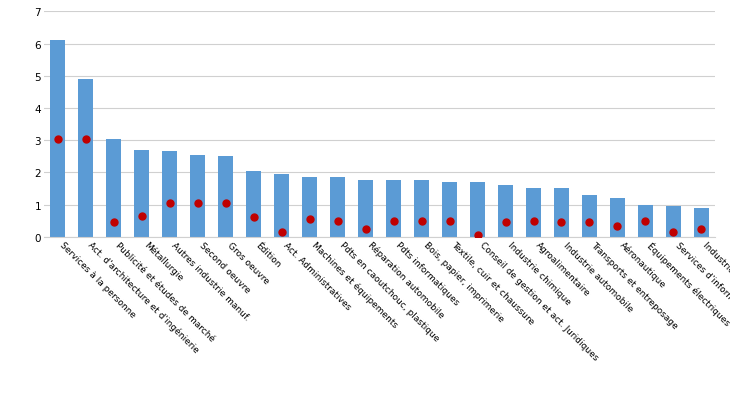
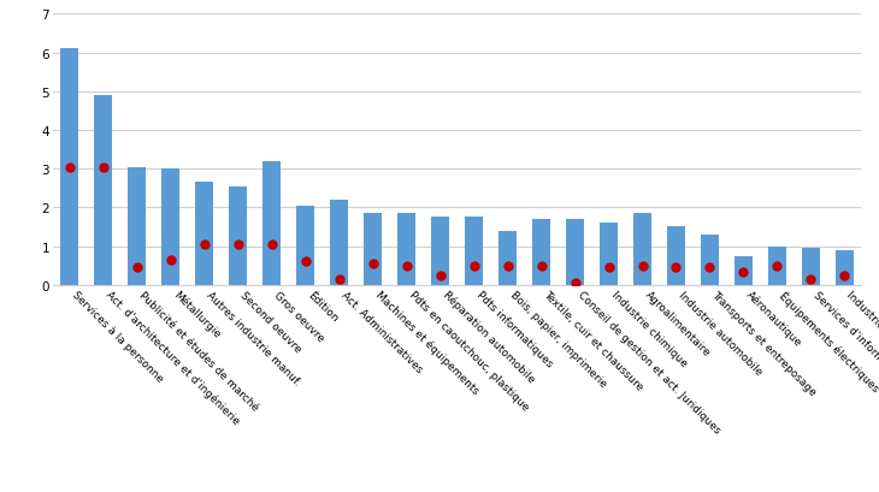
Métallurgie: 2.70 -> 3.00
Gros oeuvre: 2.50 -> 3.20
Act. Administratives: 1.95 -> 2.20
Bois, papier, imprimerie: 1.75 -> 1.40
Agroalimentaire: 1.50 -> 1.85
Aéronautique: 1.20 -> 0.75
